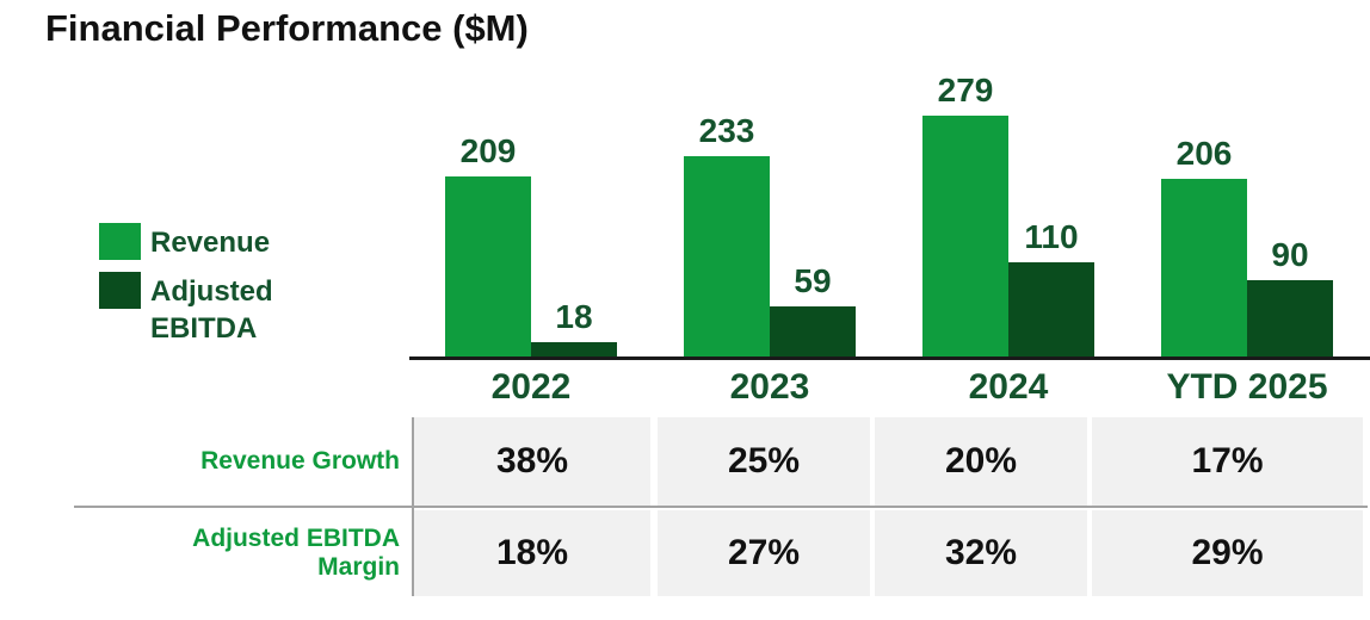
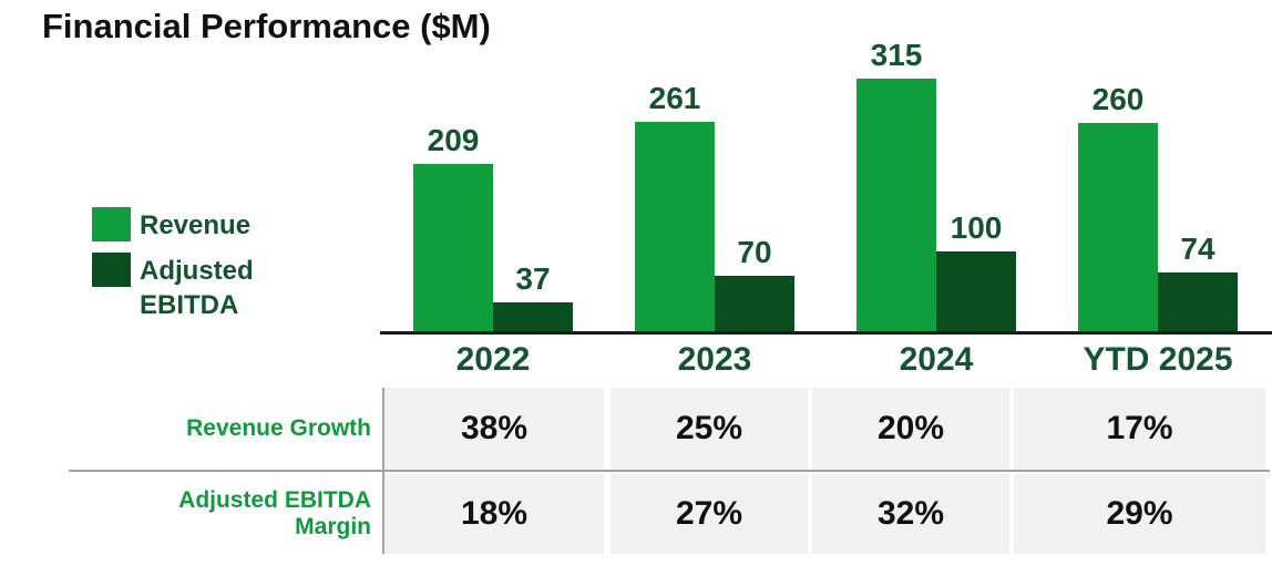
Adjusted EBITDA/2022: 18 -> 37
Revenue/2023: 233 -> 261
Adjusted EBITDA/2023: 59 -> 70
Revenue/2024: 279 -> 315
Adjusted EBITDA/2024: 110 -> 100
Revenue/YTD 2025: 206 -> 260
Adjusted EBITDA/YTD 2025: 90 -> 74
